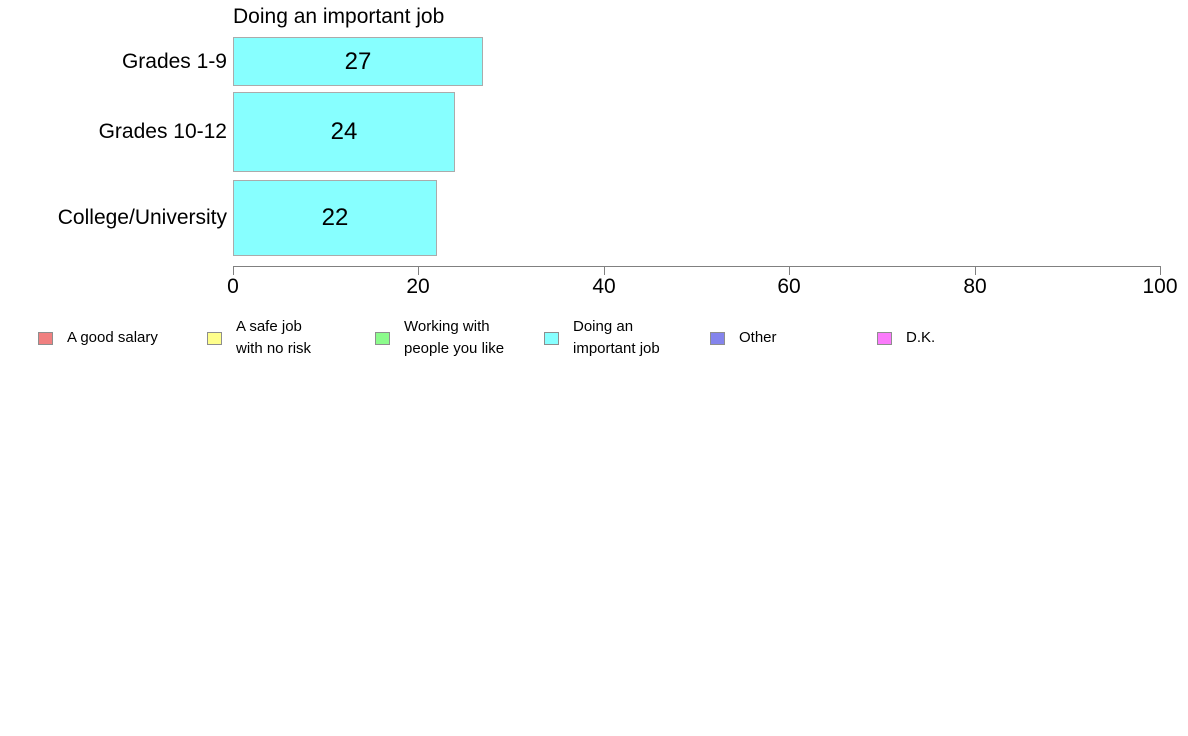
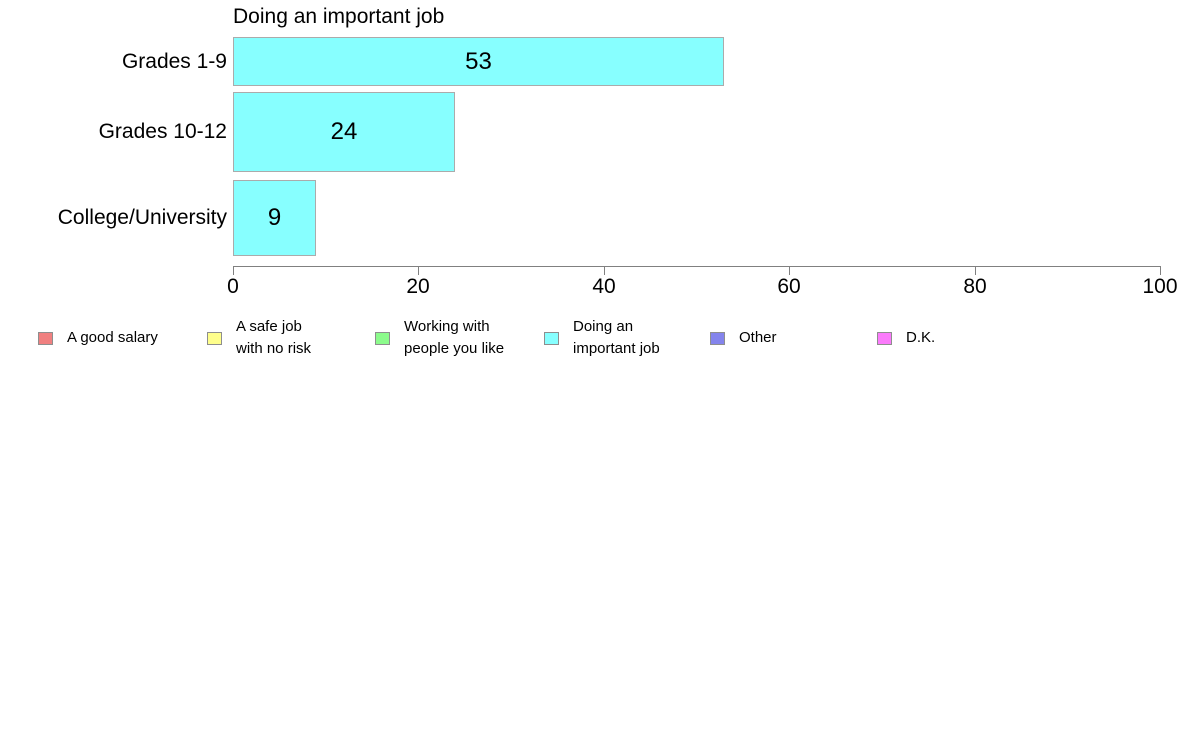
Grades 1-9: 27 -> 53
College/University: 22 -> 9
